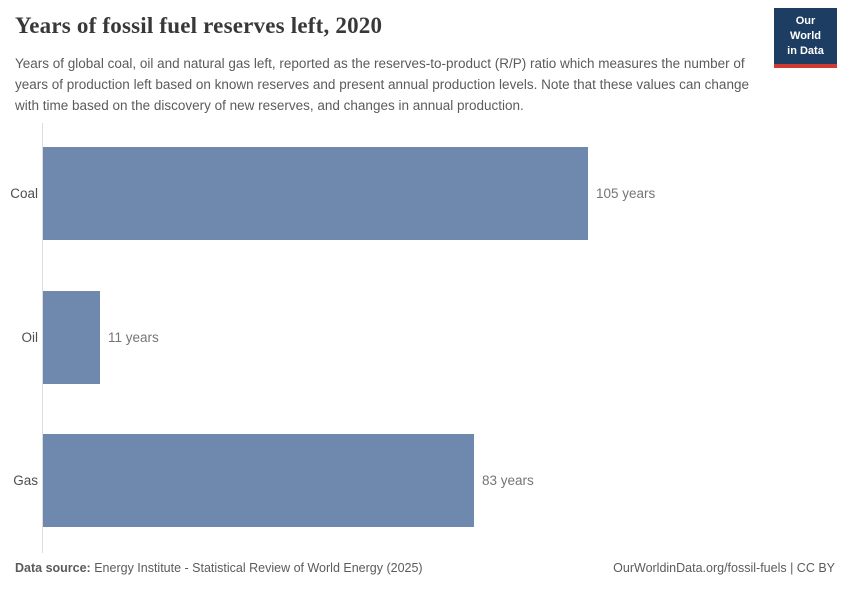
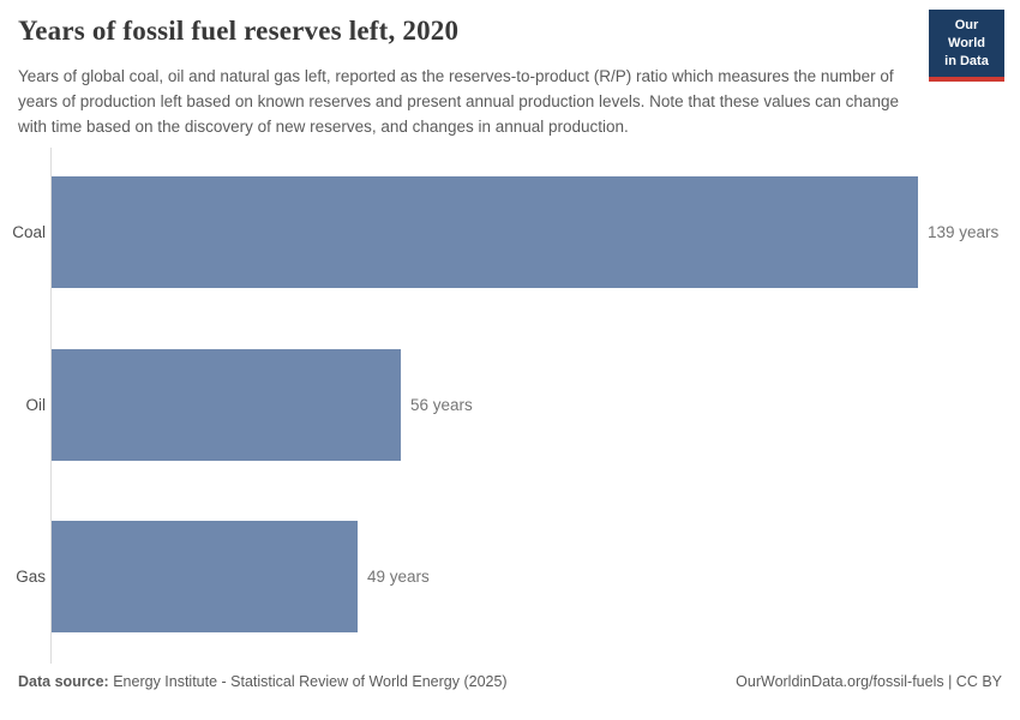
Coal: 105 -> 139
Oil: 11 -> 56
Gas: 83 -> 49
